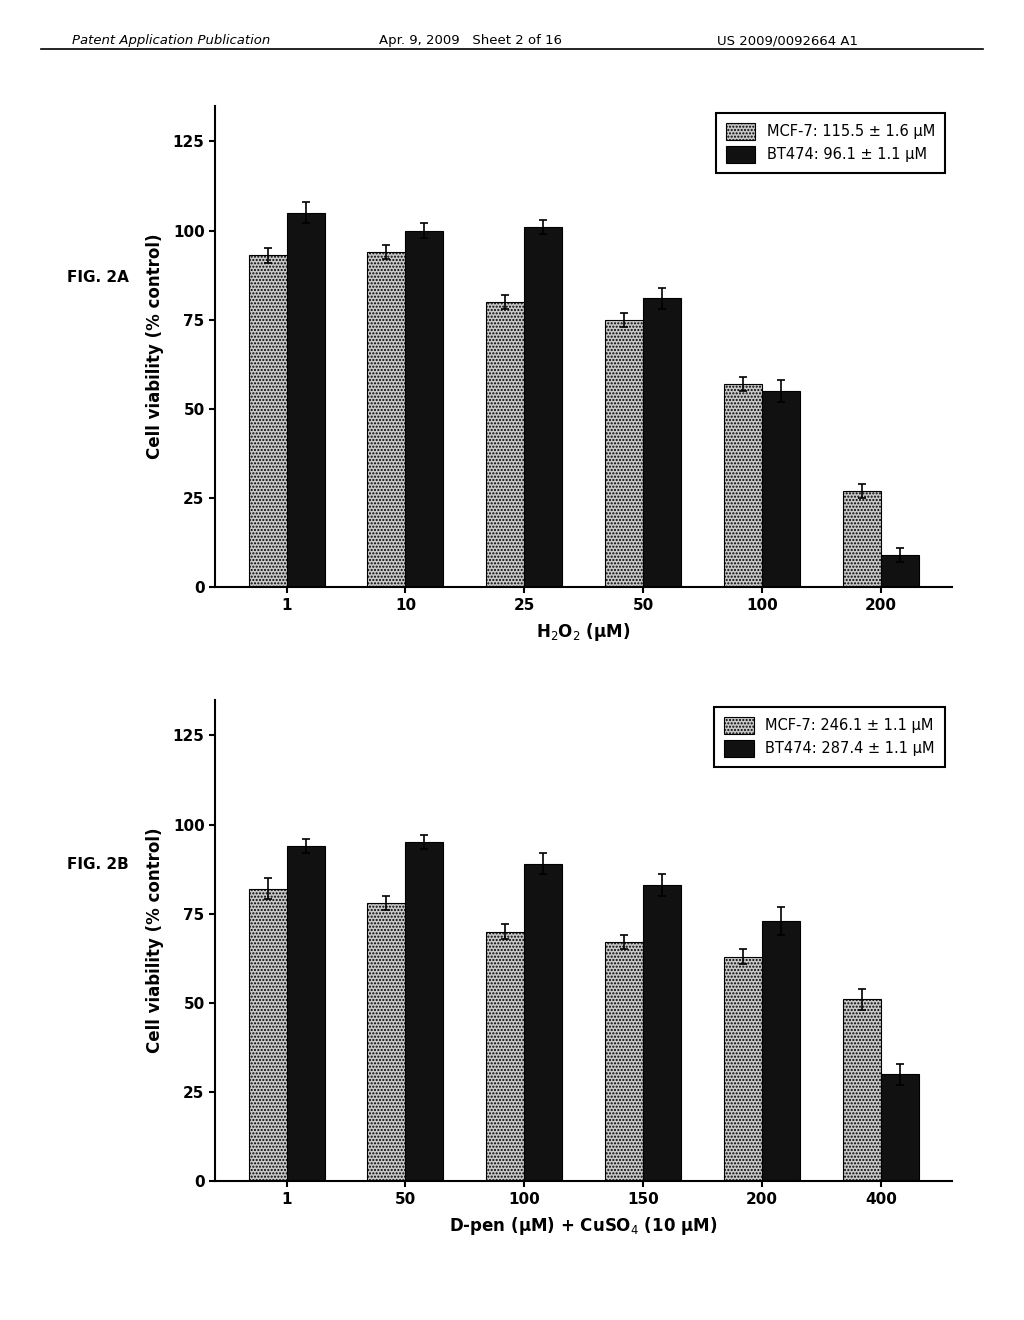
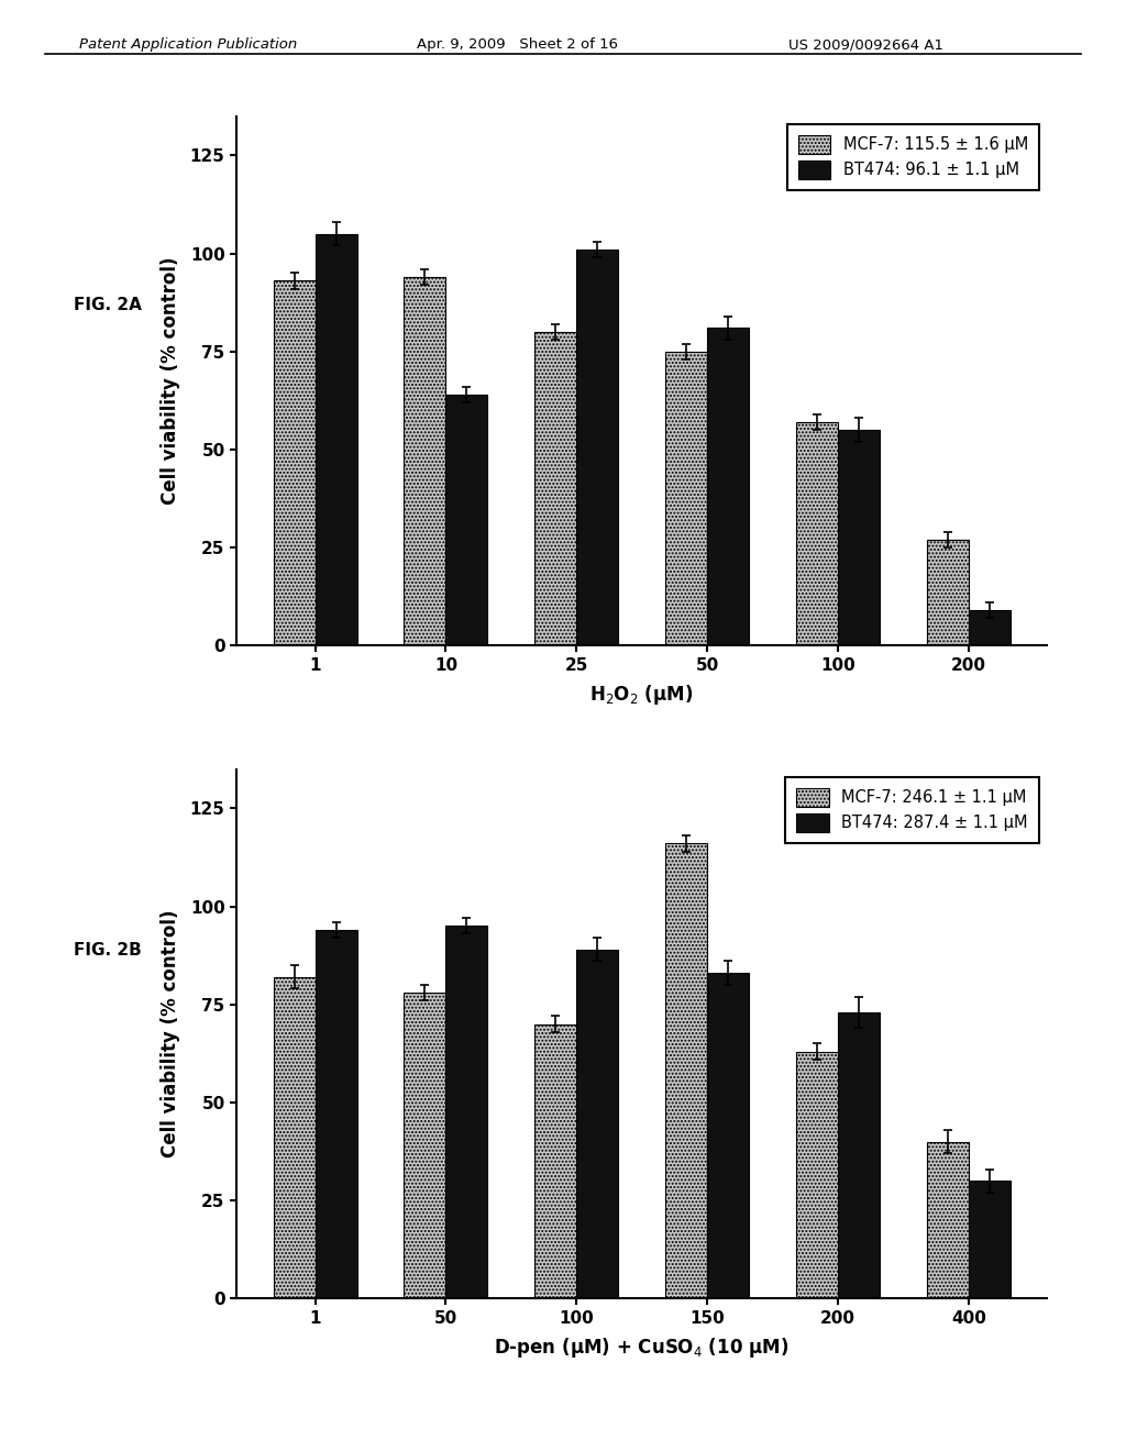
BT474: 96.1 ± 1.1 μM/10: 100 -> 64
MCF-7: 246.1 ± 1.1 μM/150: 67 -> 116
MCF-7: 246.1 ± 1.1 μM/400: 51 -> 40
